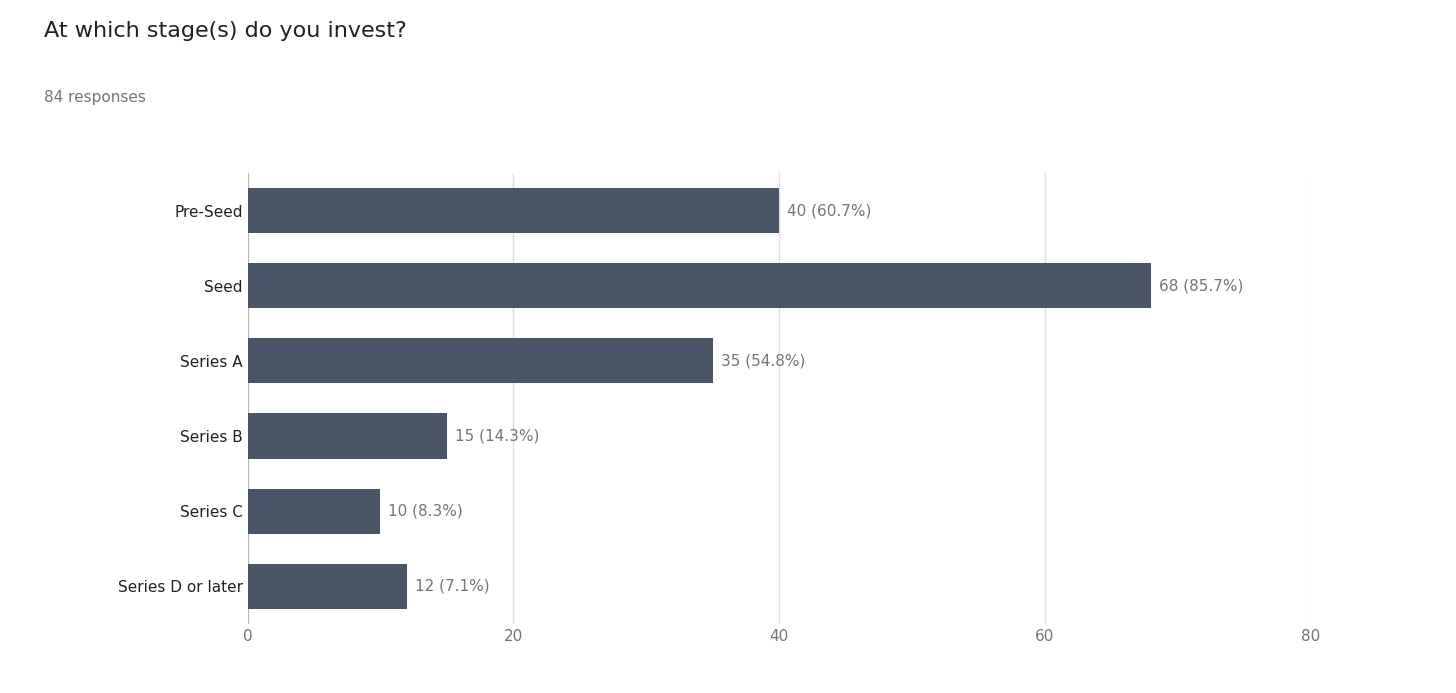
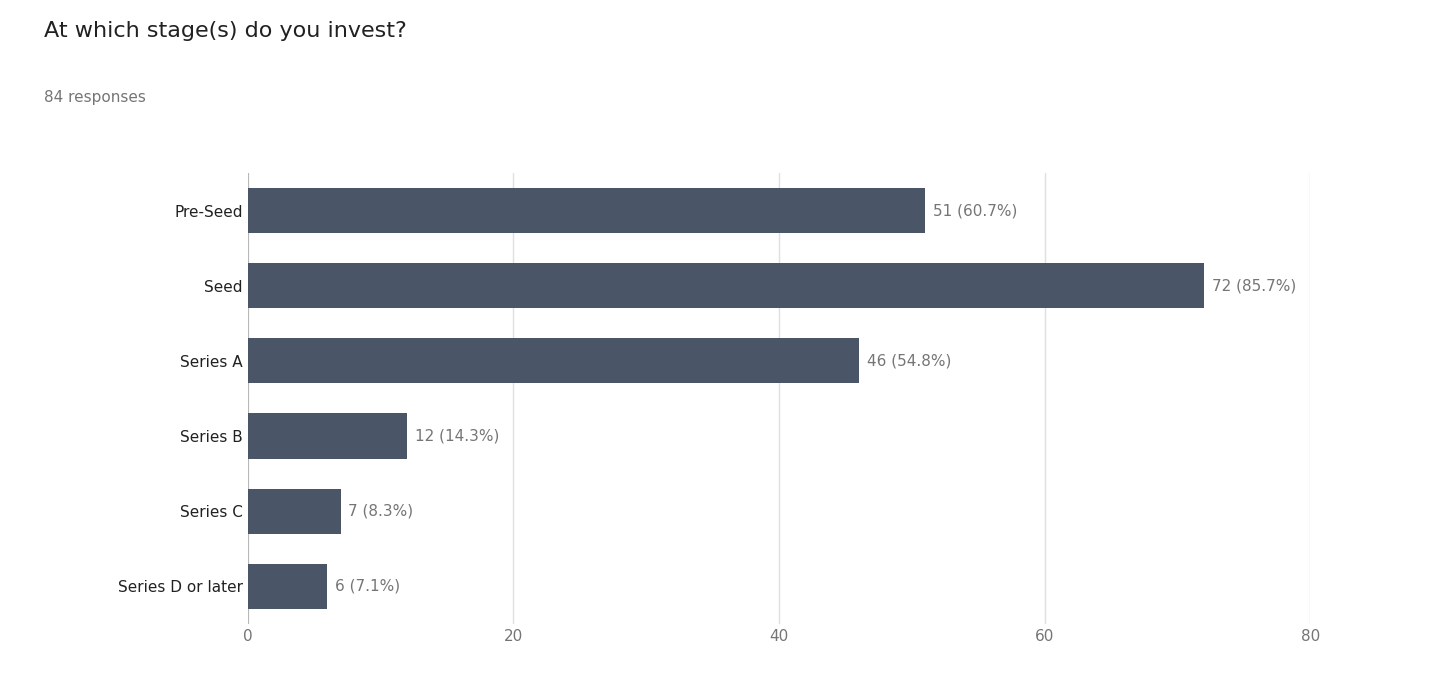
Pre-Seed: 40 -> 51
Seed: 68 -> 72
Series A: 35 -> 46
Series B: 15 -> 12
Series C: 10 -> 7
Series D or later: 12 -> 6
